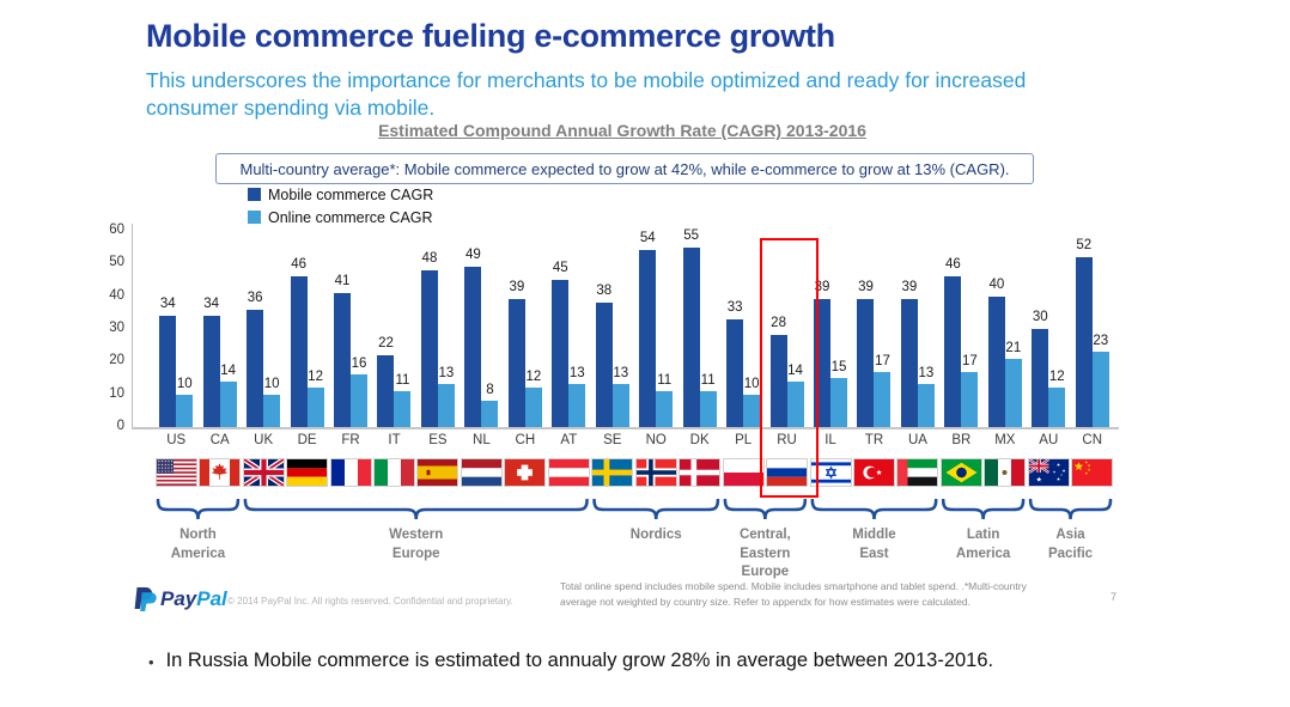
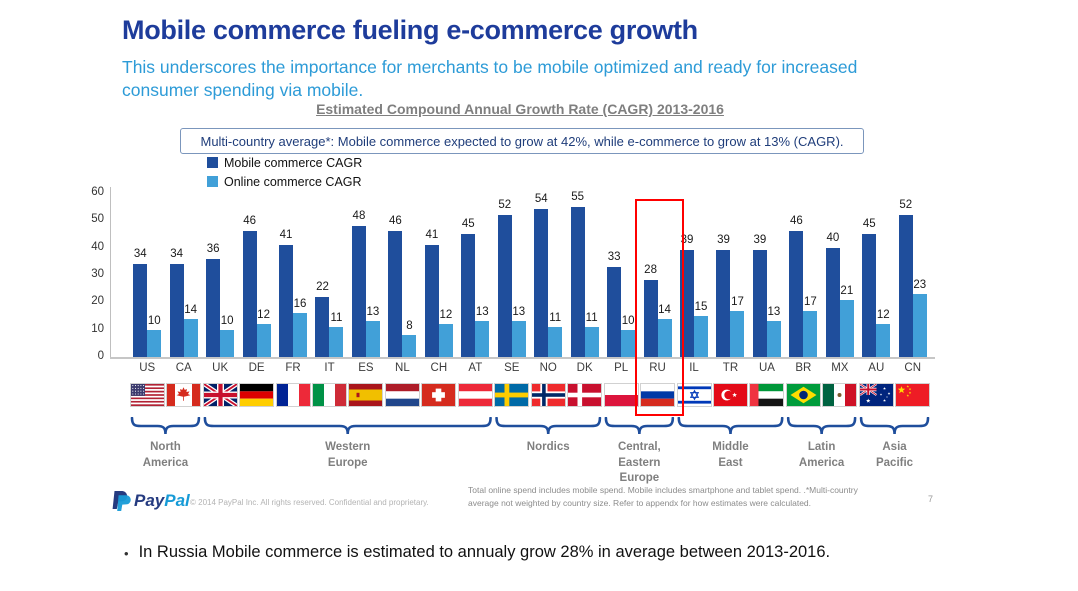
Mobile commerce CAGR/NL: 49 -> 46
Mobile commerce CAGR/CH: 39 -> 41
Mobile commerce CAGR/SE: 38 -> 52
Mobile commerce CAGR/AU: 30 -> 45
